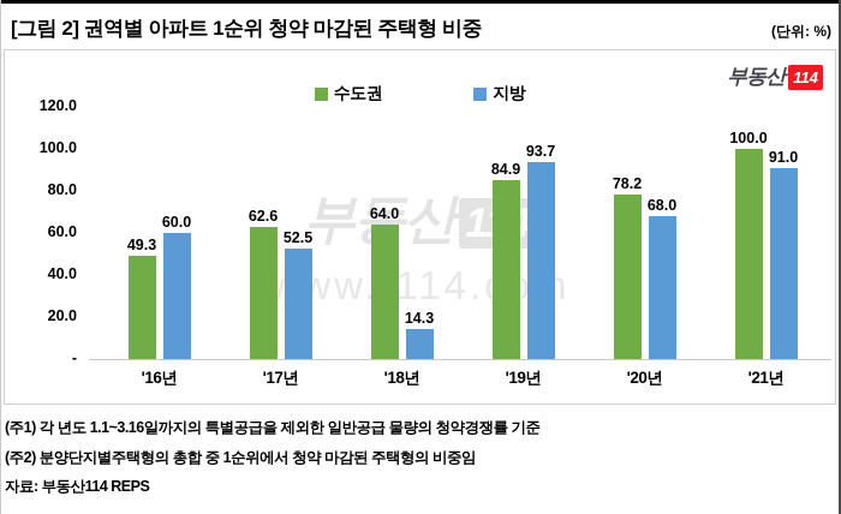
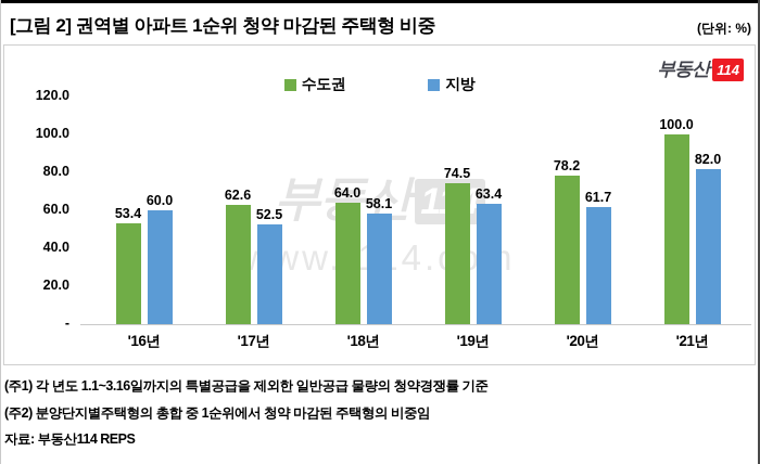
수도권/'16년: 49.3 -> 53.4
지방/'18년: 14.3 -> 58.1
수도권/'19년: 84.9 -> 74.5
지방/'19년: 93.7 -> 63.4
지방/'20년: 68.0 -> 61.7
지방/'21년: 91.0 -> 82.0
